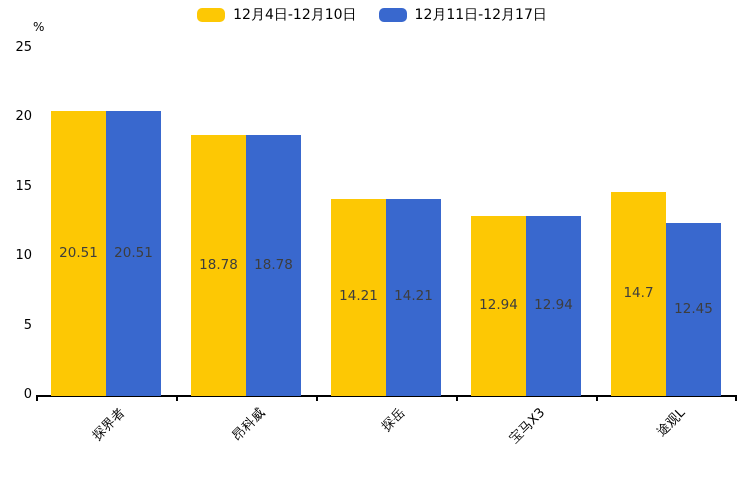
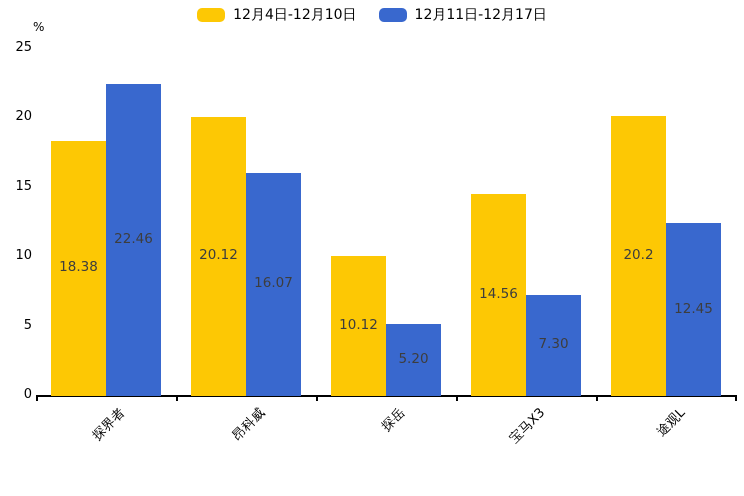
12月4日-12月10日/探界者: 20.51 -> 18.38
12月11日-12月17日/探界者: 20.51 -> 22.46
12月4日-12月10日/昂科威: 18.78 -> 20.12
12月11日-12月17日/昂科威: 18.78 -> 16.07
12月4日-12月10日/探岳: 14.21 -> 10.12
12月11日-12月17日/探岳: 14.21 -> 5.20
12月4日-12月10日/宝马X3: 12.94 -> 14.56
12月11日-12月17日/宝马X3: 12.94 -> 7.30
12月4日-12月10日/途观L: 14.7 -> 20.2
